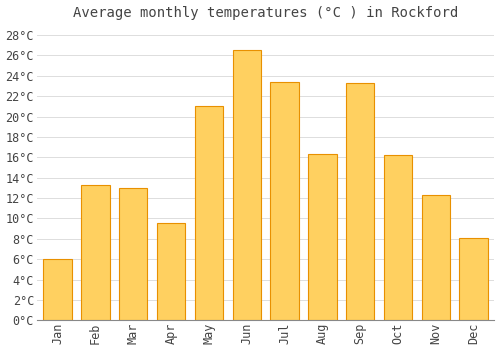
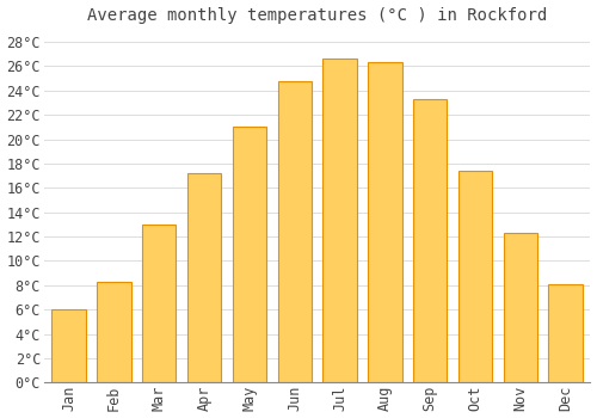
Feb: 13.3°C -> 8.3°C
Apr: 9.6°C -> 17.2°C
Jun: 26.5°C -> 24.8°C
Jul: 23.4°C -> 26.6°C
Aug: 16.3°C -> 26.3°C
Oct: 16.2°C -> 17.4°C
